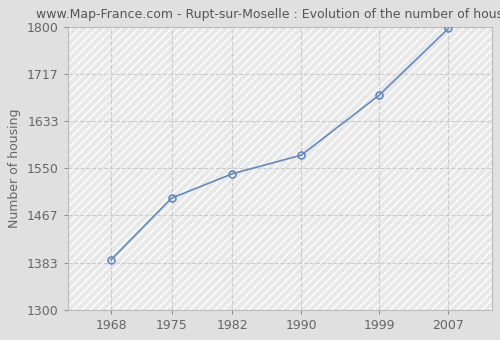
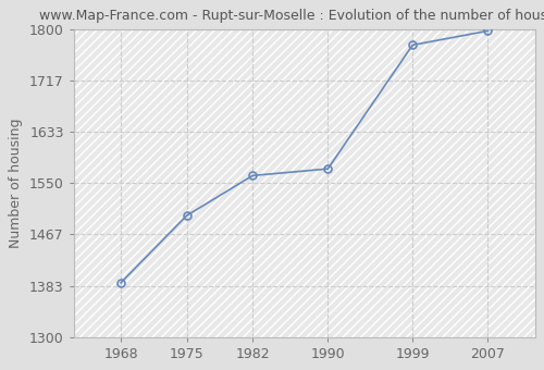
1982: 1540 -> 1562
1999: 1679 -> 1774
